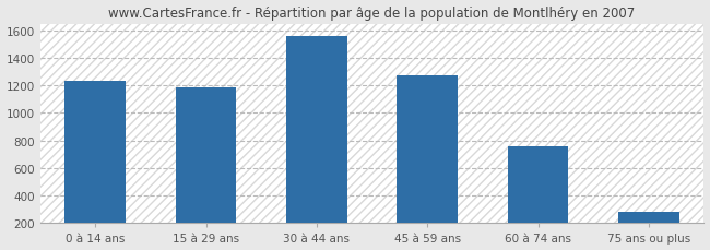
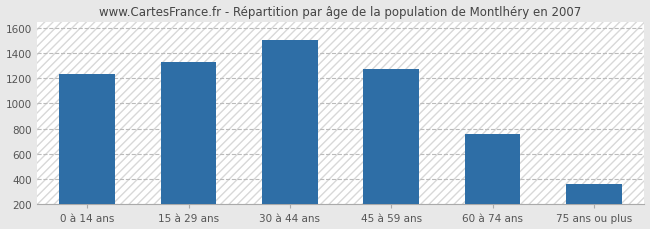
15 à 29 ans: 1190 -> 1330
30 à 44 ans: 1560 -> 1500
75 ans ou plus: 280 -> 360
